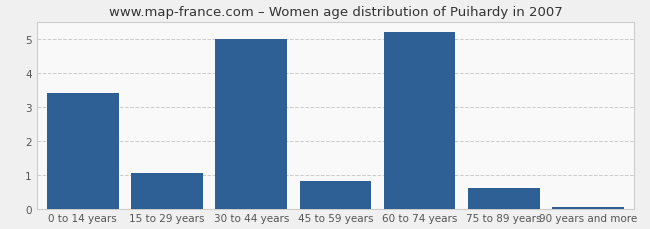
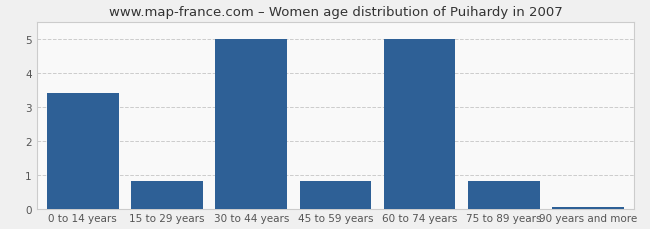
15 to 29 years: 1.05 -> 0.80
60 to 74 years: 5.20 -> 5.00
75 to 89 years: 0.60 -> 0.80
